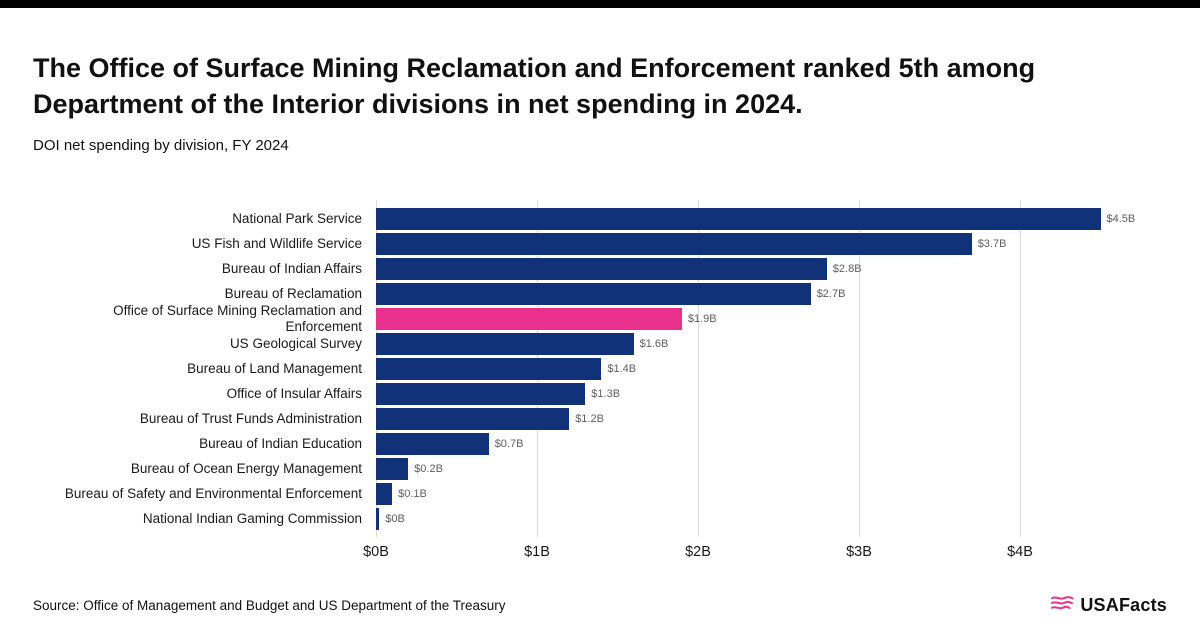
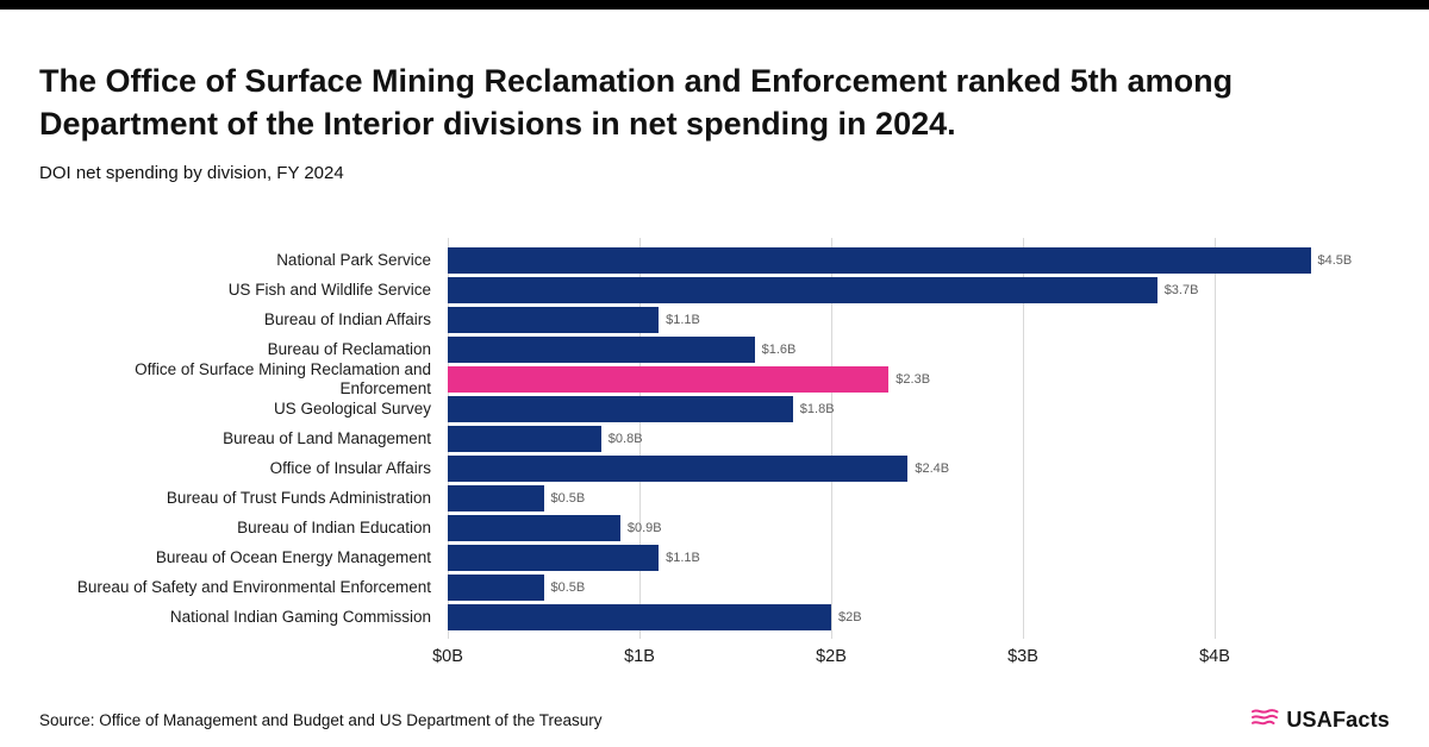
Bureau of Indian Affairs: $2.8B -> $1.1B
Bureau of Reclamation: $2.7B -> $1.6B
Office of Surface Mining Reclamation and Enforcement: $1.9B -> $2.3B
US Geological Survey: $1.6B -> $1.8B
Bureau of Land Management: $1.4B -> $0.8B
Office of Insular Affairs: $1.3B -> $2.4B
Bureau of Trust Funds Administration: $1.2B -> $0.5B
Bureau of Indian Education: $0.7B -> $0.9B
Bureau of Ocean Energy Management: $0.2B -> $1.1B
Bureau of Safety and Environmental Enforcement: $0.1B -> $0.5B
National Indian Gaming Commission: $0B -> $2B
